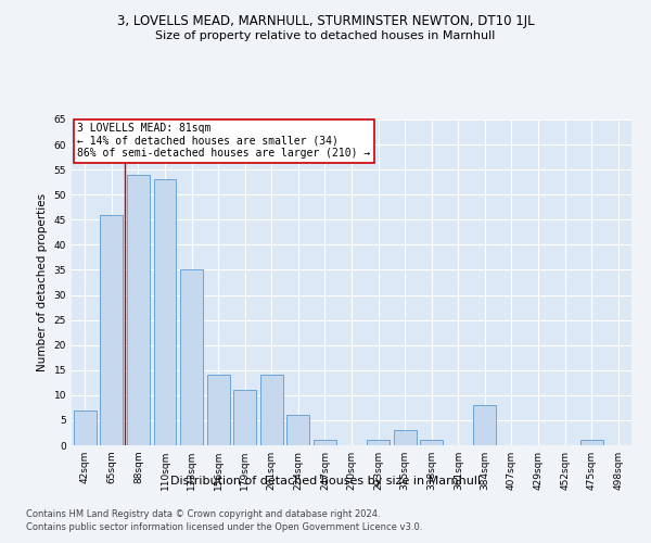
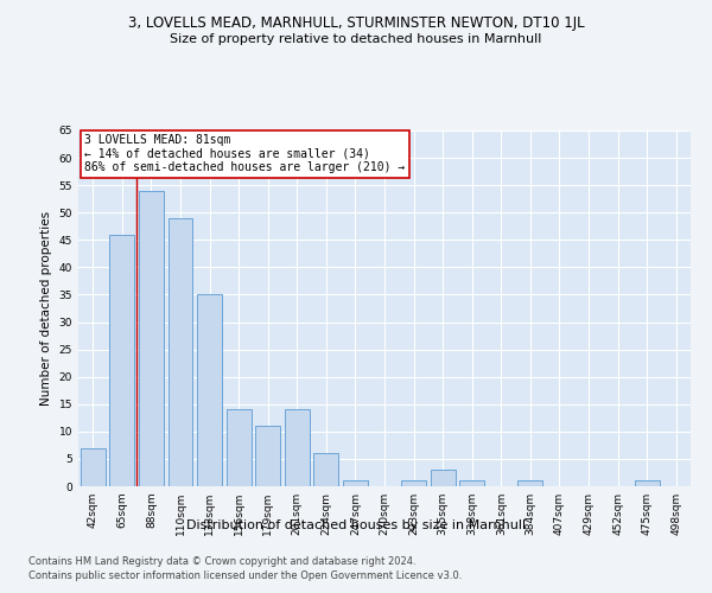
110sqm: 53 -> 49
384sqm: 8 -> 1
